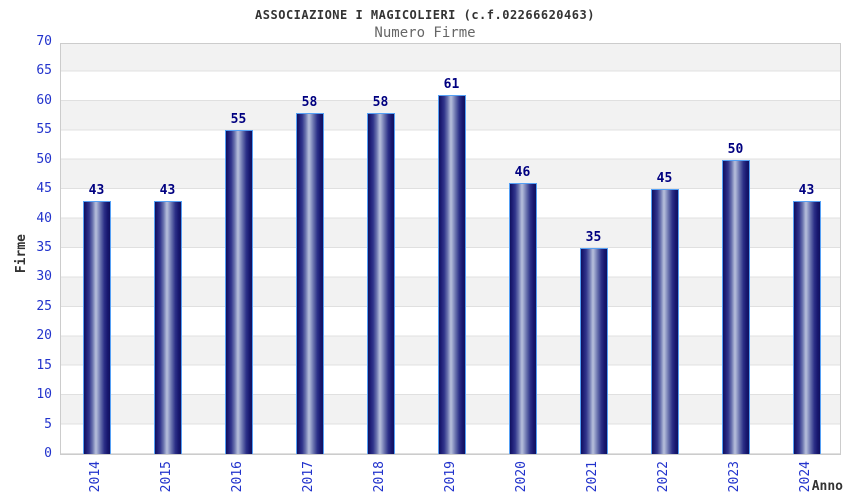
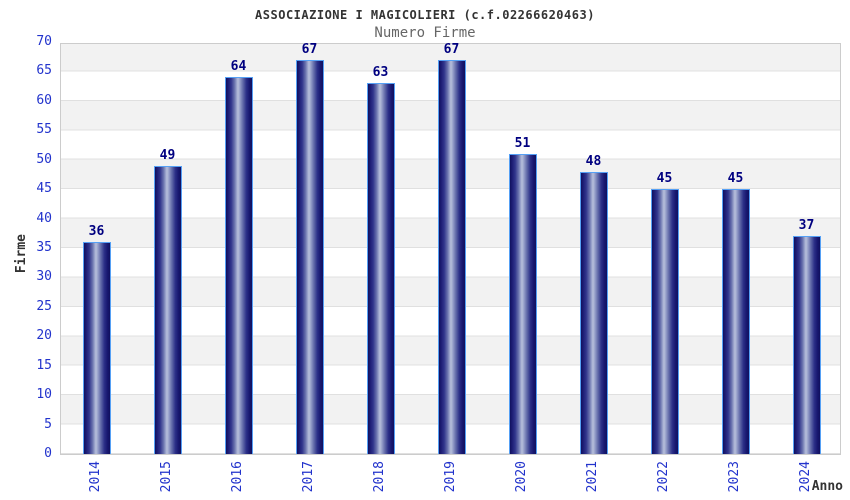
2014: 43 -> 36
2015: 43 -> 49
2016: 55 -> 64
2017: 58 -> 67
2018: 58 -> 63
2019: 61 -> 67
2020: 46 -> 51
2021: 35 -> 48
2023: 50 -> 45
2024: 43 -> 37
